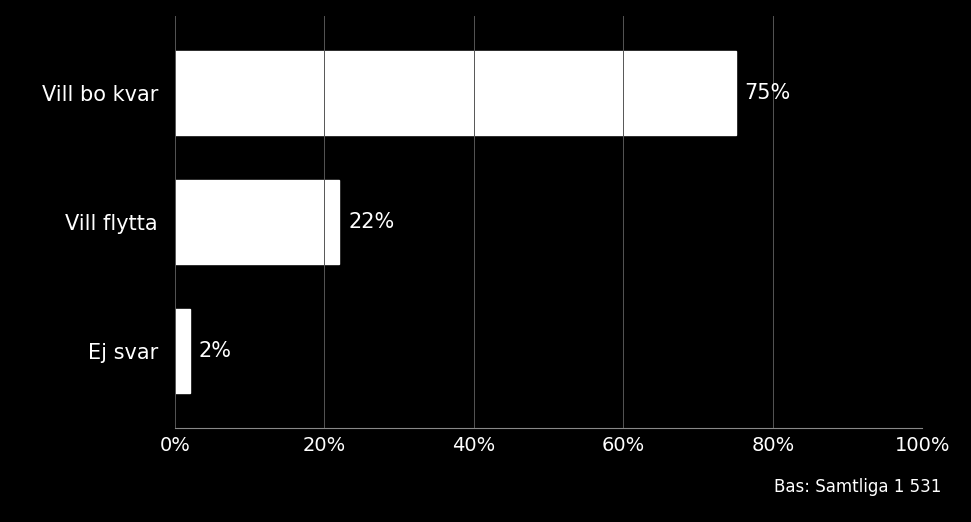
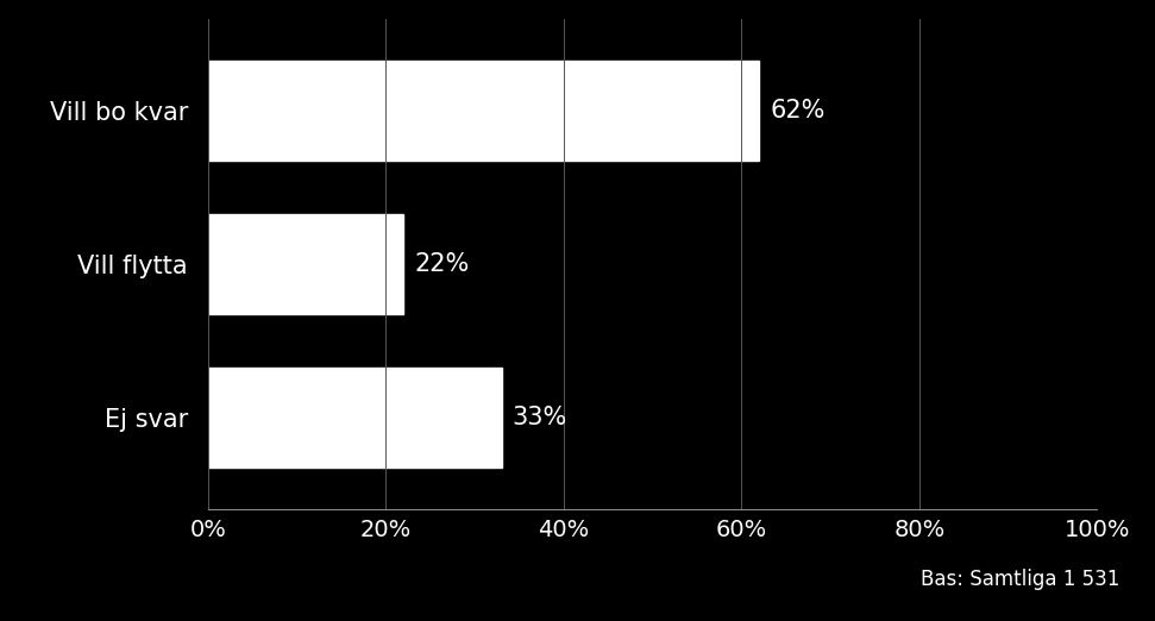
Vill bo kvar: 75% -> 62%
Ej svar: 2% -> 33%
